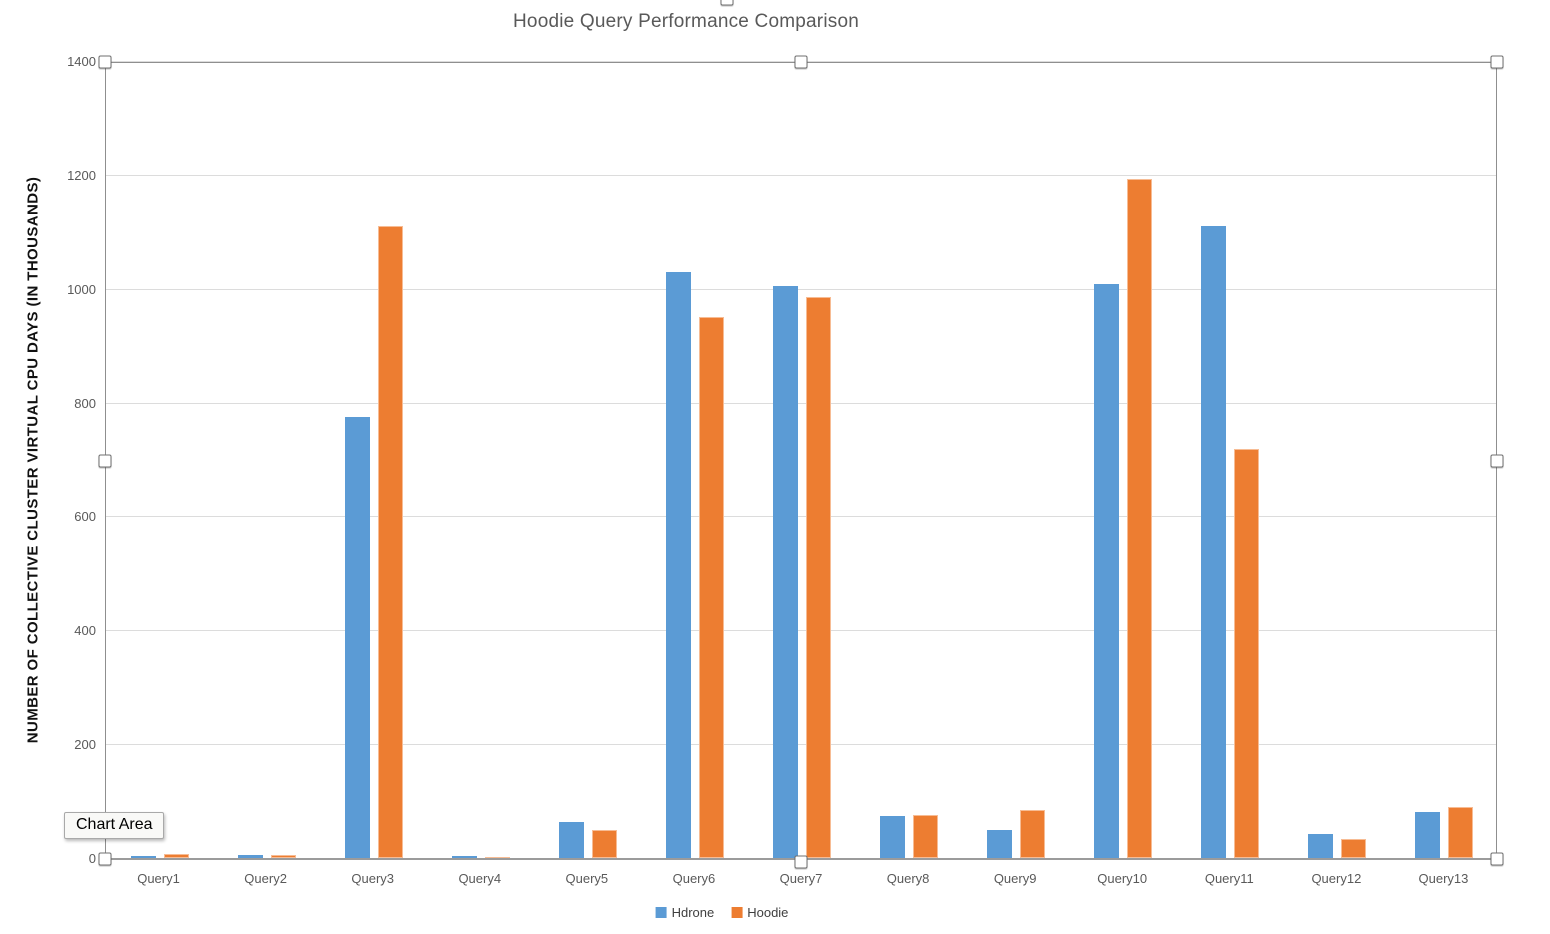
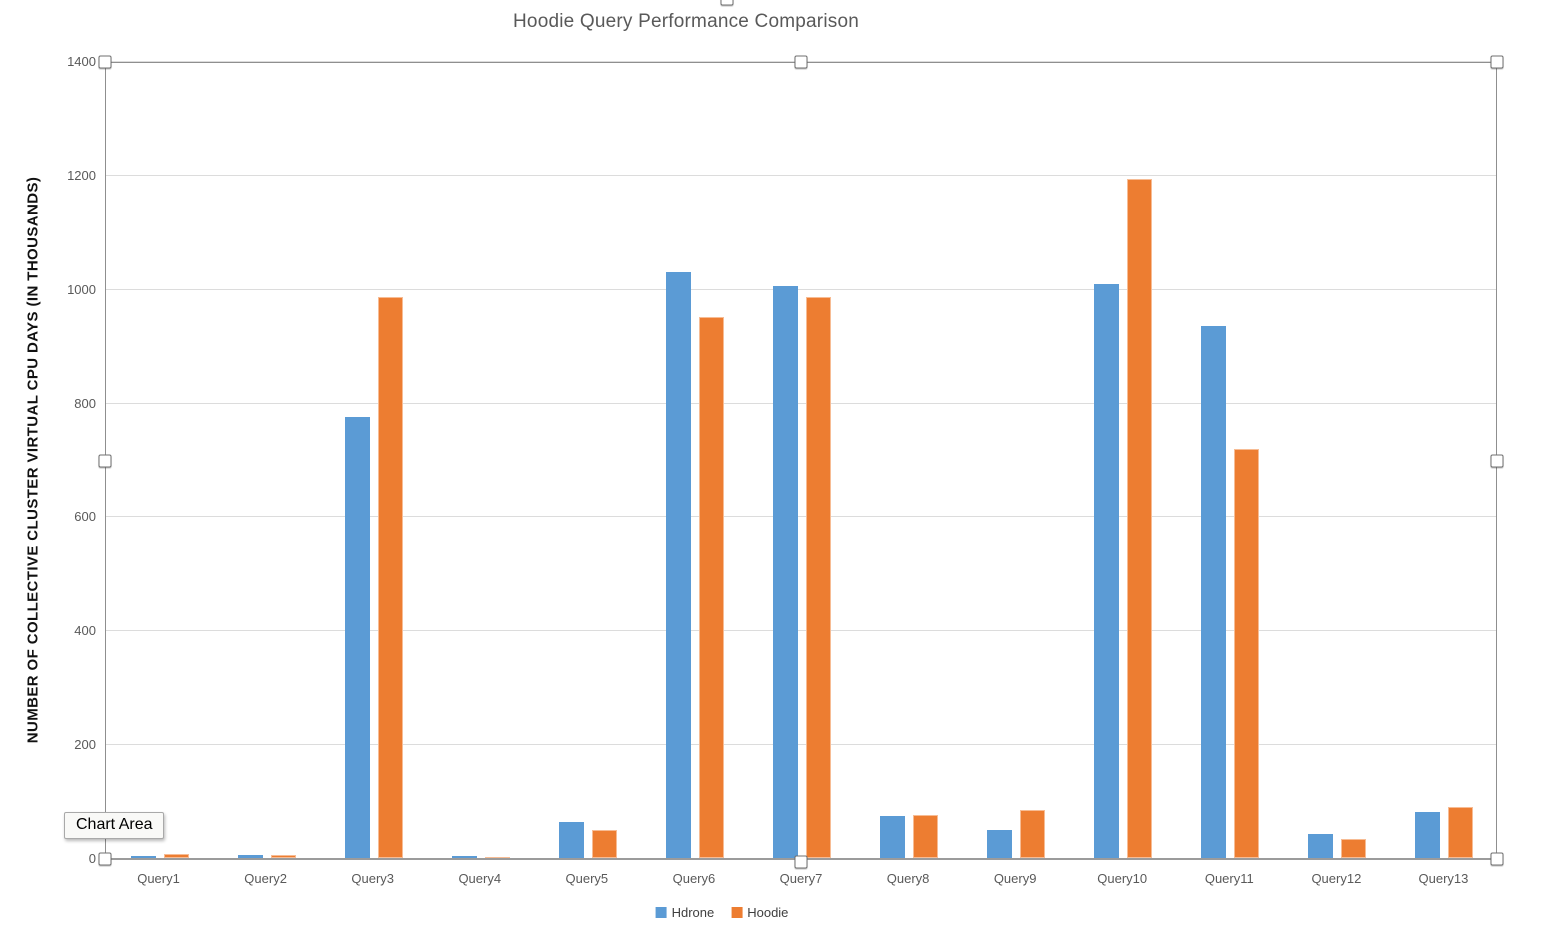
Hoodie/Query3: 1110 -> 980
Hdrone/Query11: 1110 -> 940
